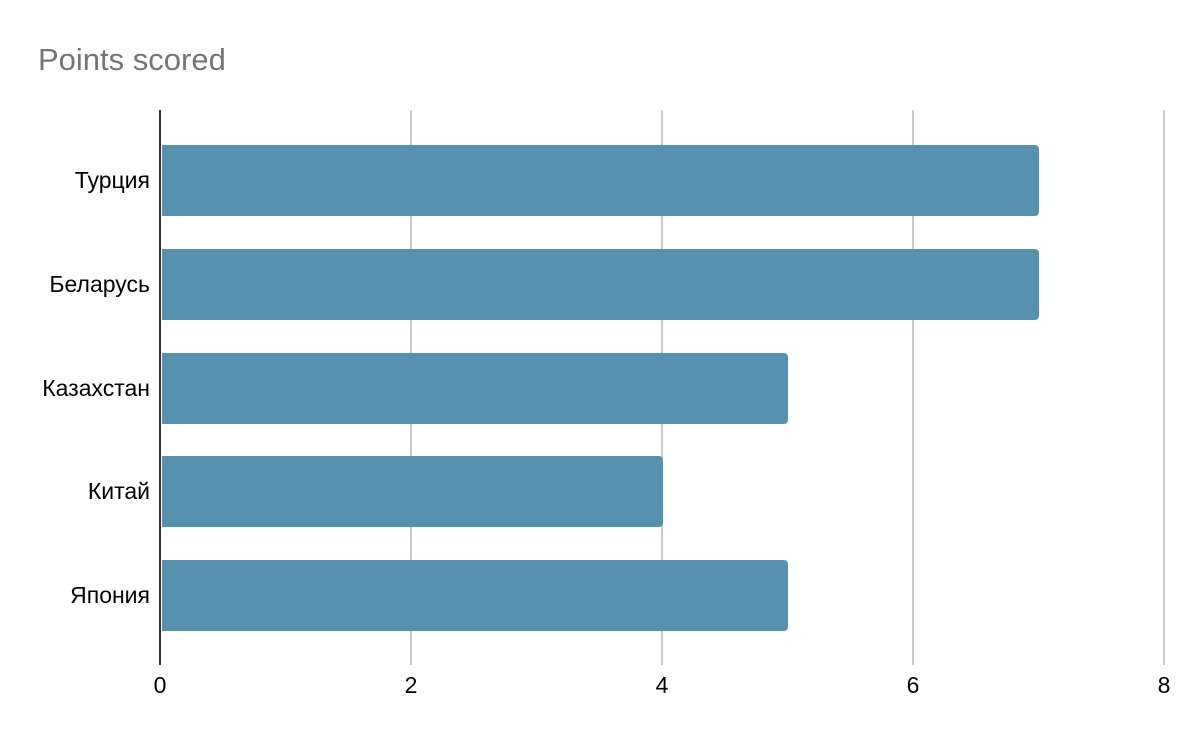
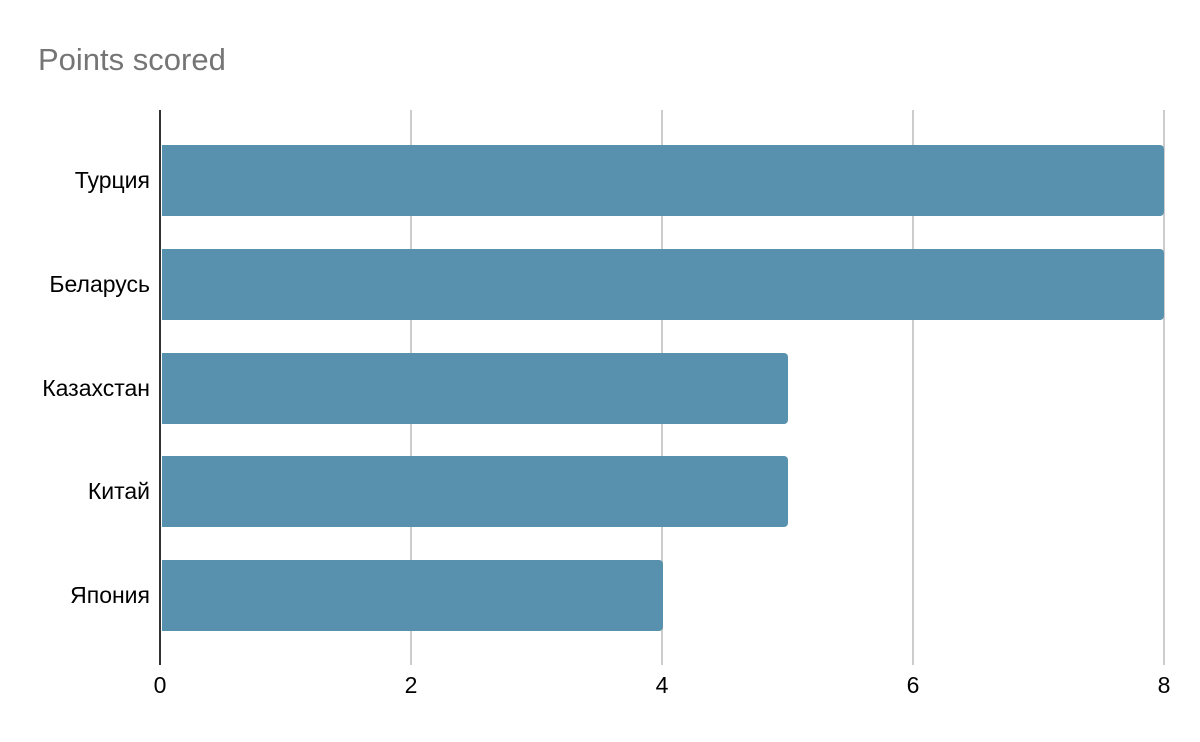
Турция: 7 -> 8
Беларусь: 7 -> 8
Китай: 4 -> 5
Япония: 5 -> 4
